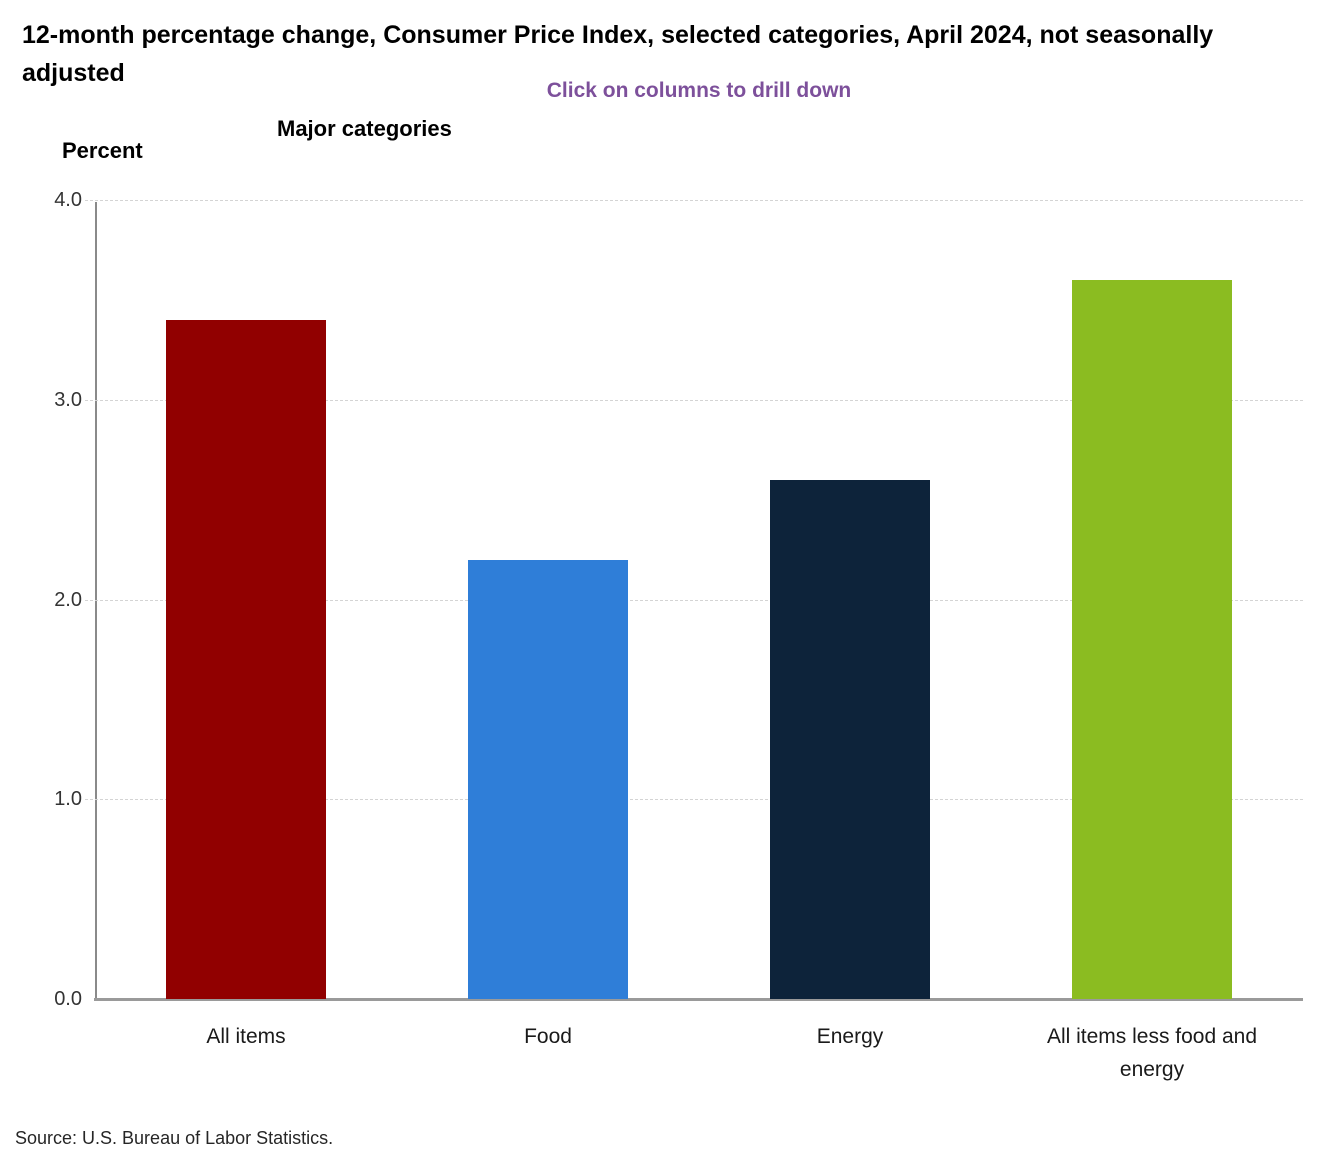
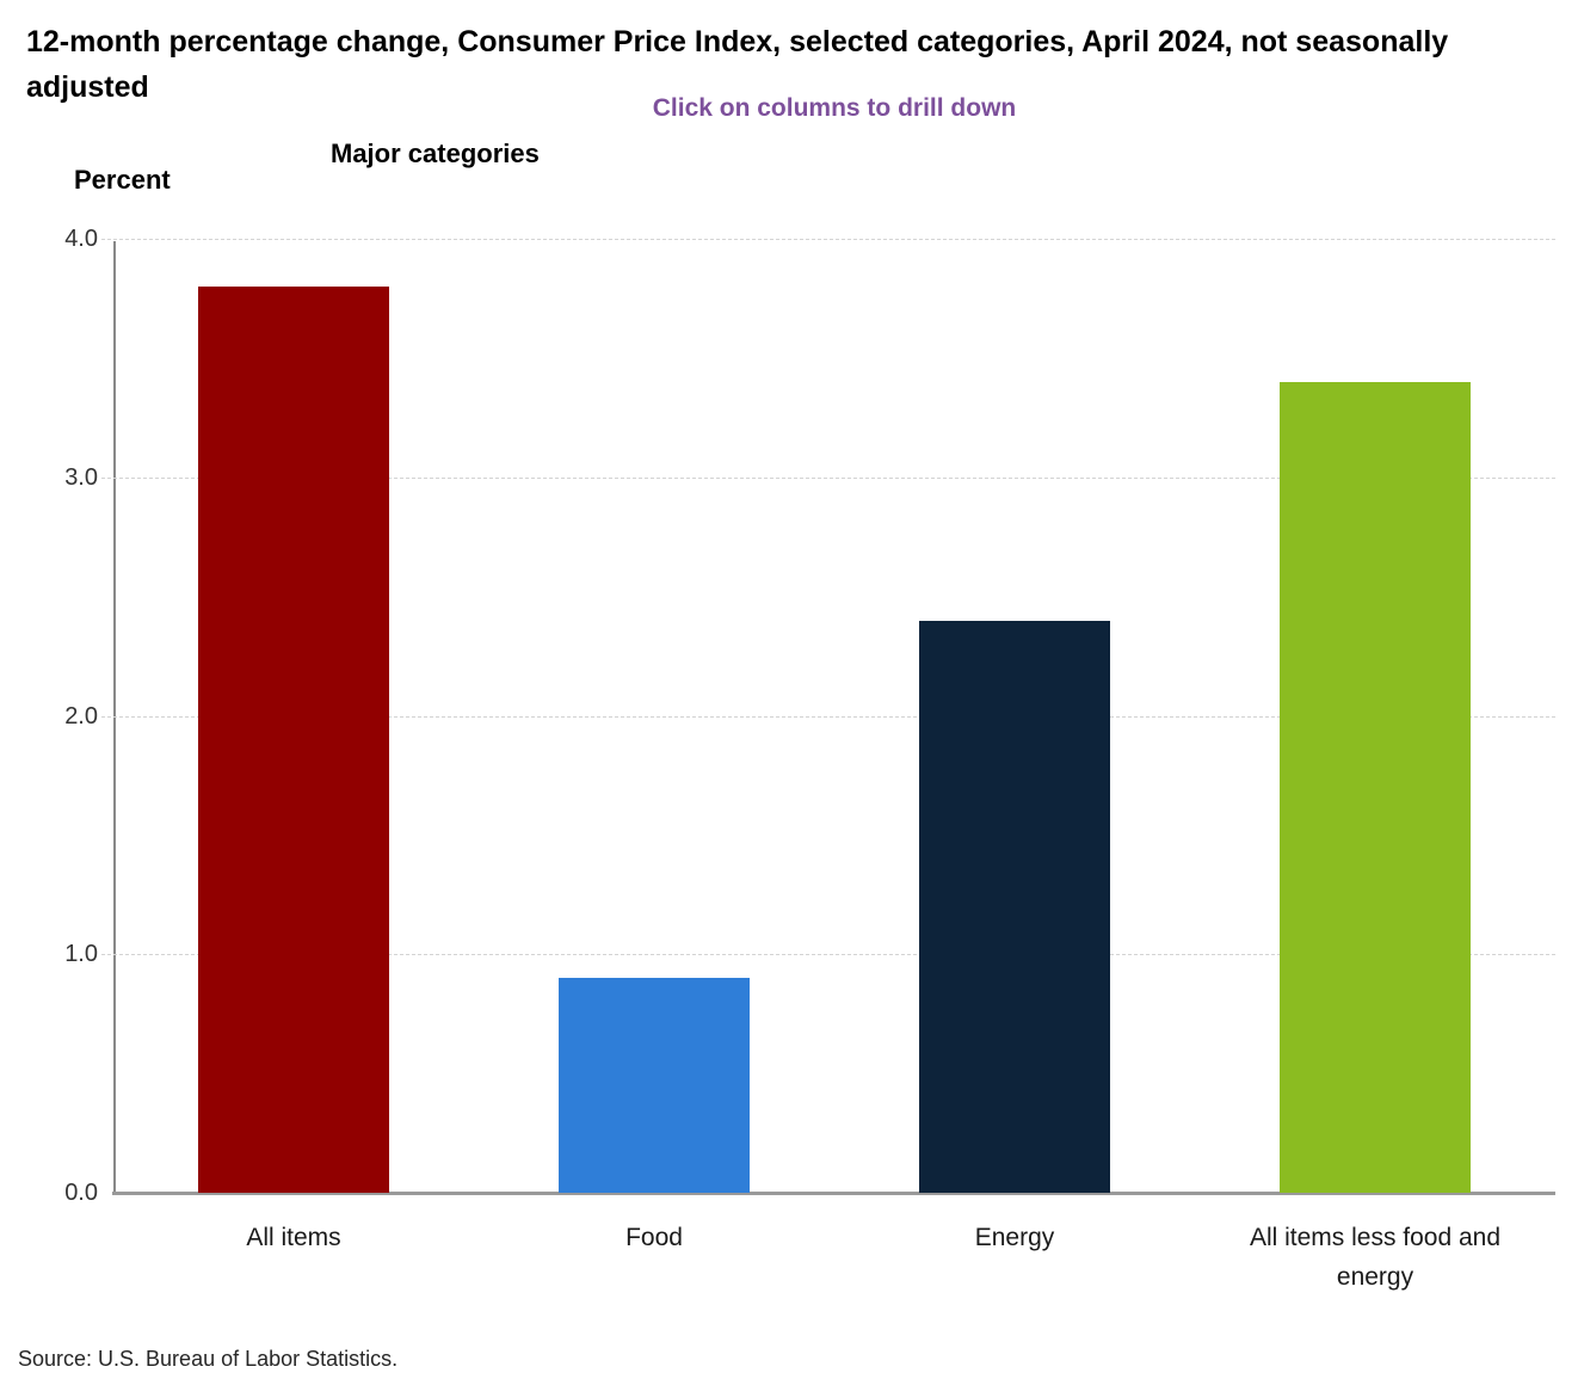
All items: 3.4 -> 3.8
Food: 2.2 -> 0.9
Energy: 2.6 -> 2.4
All items less food and energy: 3.6 -> 3.4
